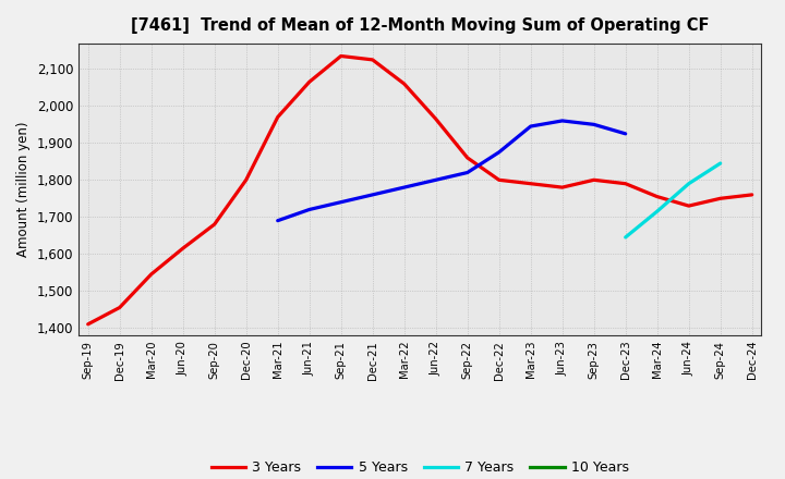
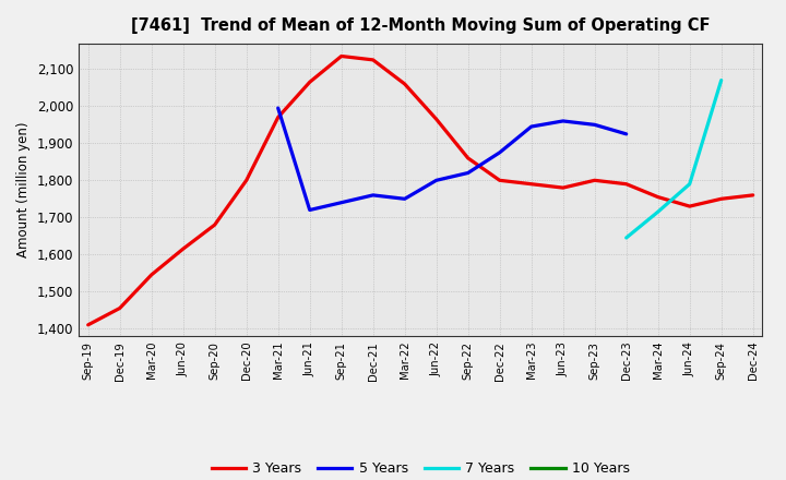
5 Years/Mar-21: 1,690 -> 1,995
5 Years/Mar-22: 1,780 -> 1,750
7 Years/Sep-24: 1,845 -> 2,070
